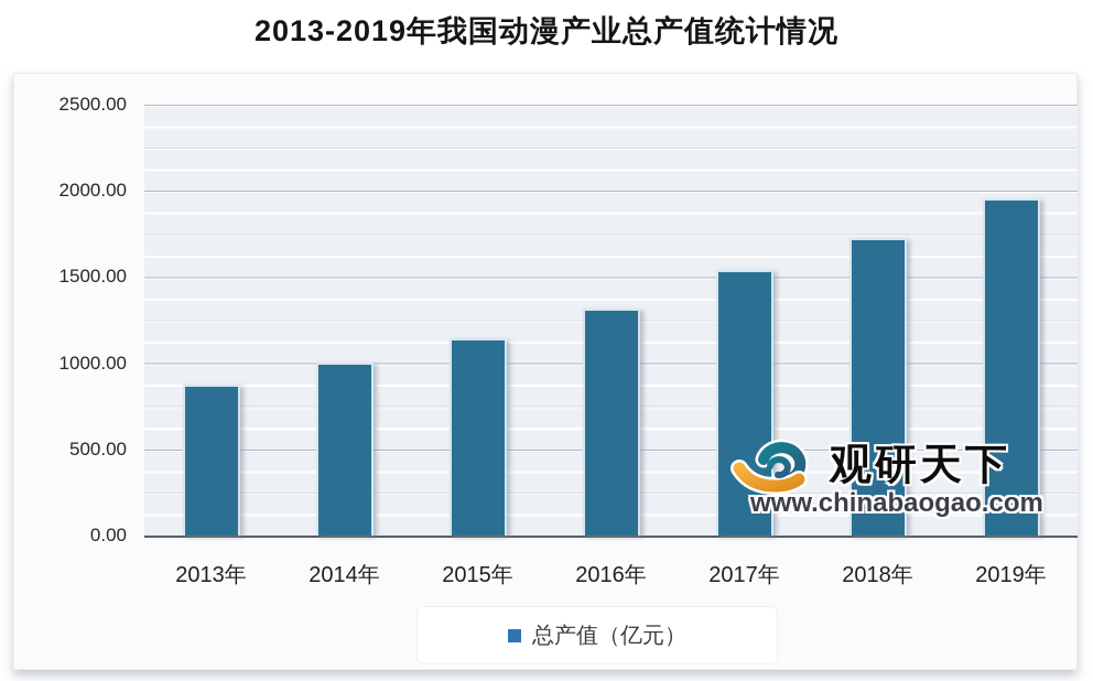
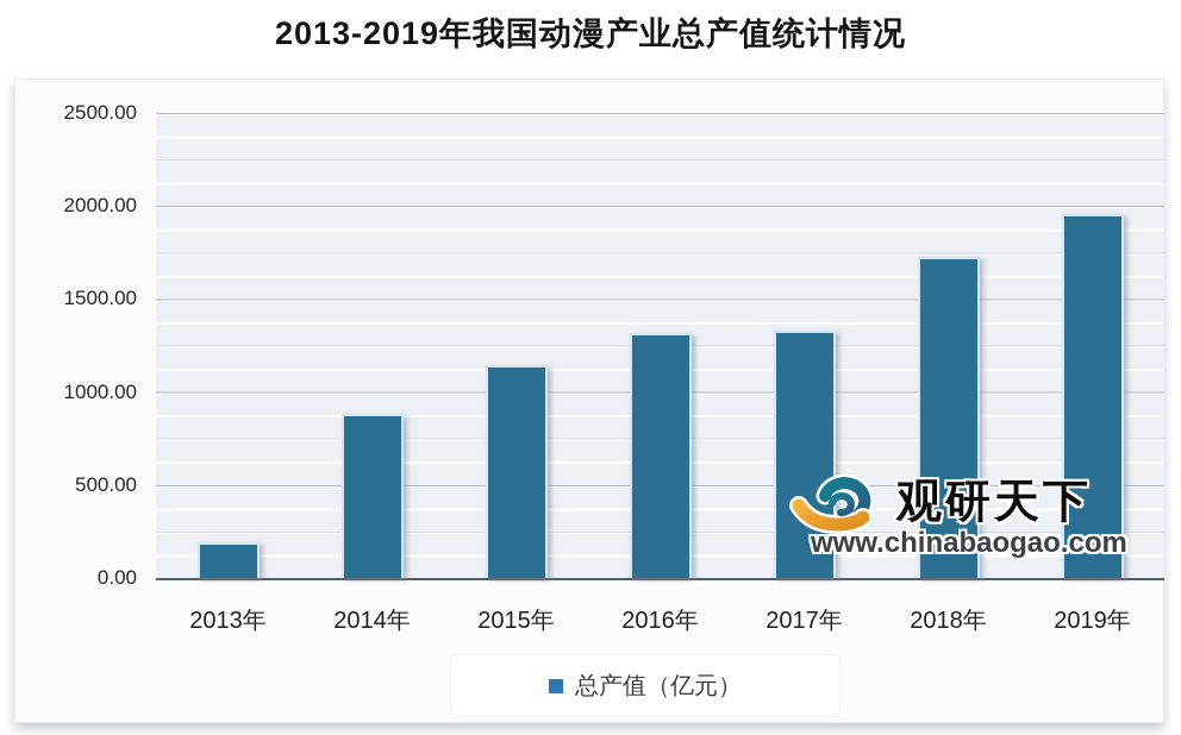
2013年: 870 -> 190
2014年: 1000 -> 880
2017年: 1530 -> 1320
